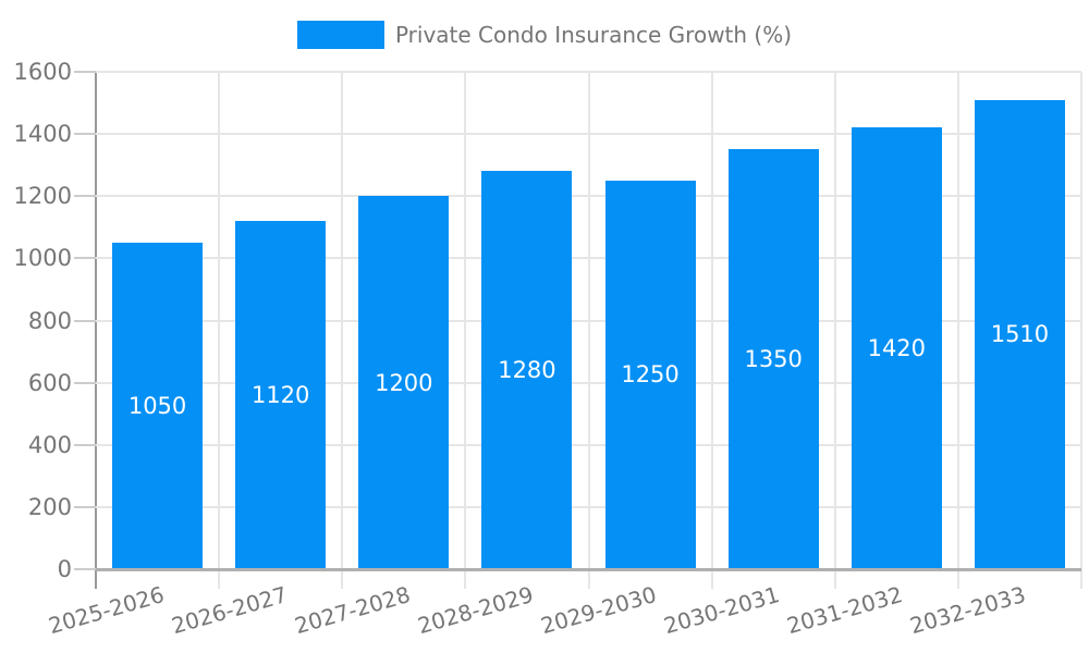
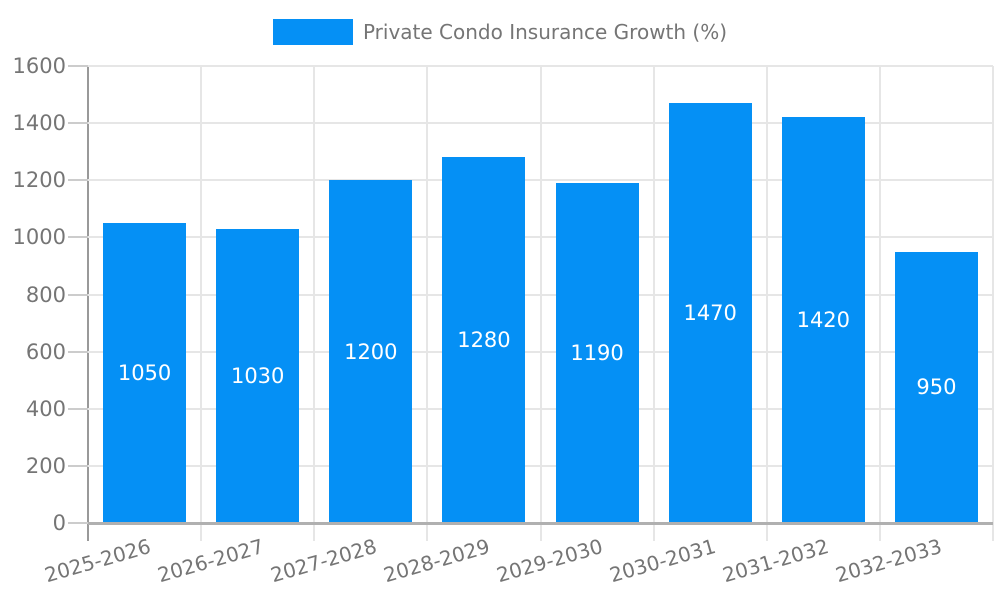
2026-2027: 1120 -> 1030
2029-2030: 1250 -> 1190
2030-2031: 1350 -> 1470
2032-2033: 1510 -> 950
